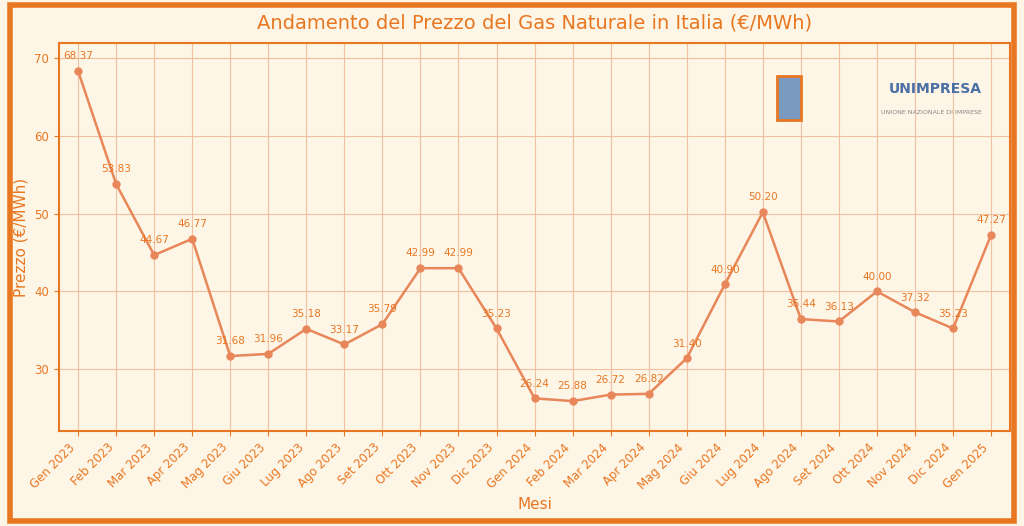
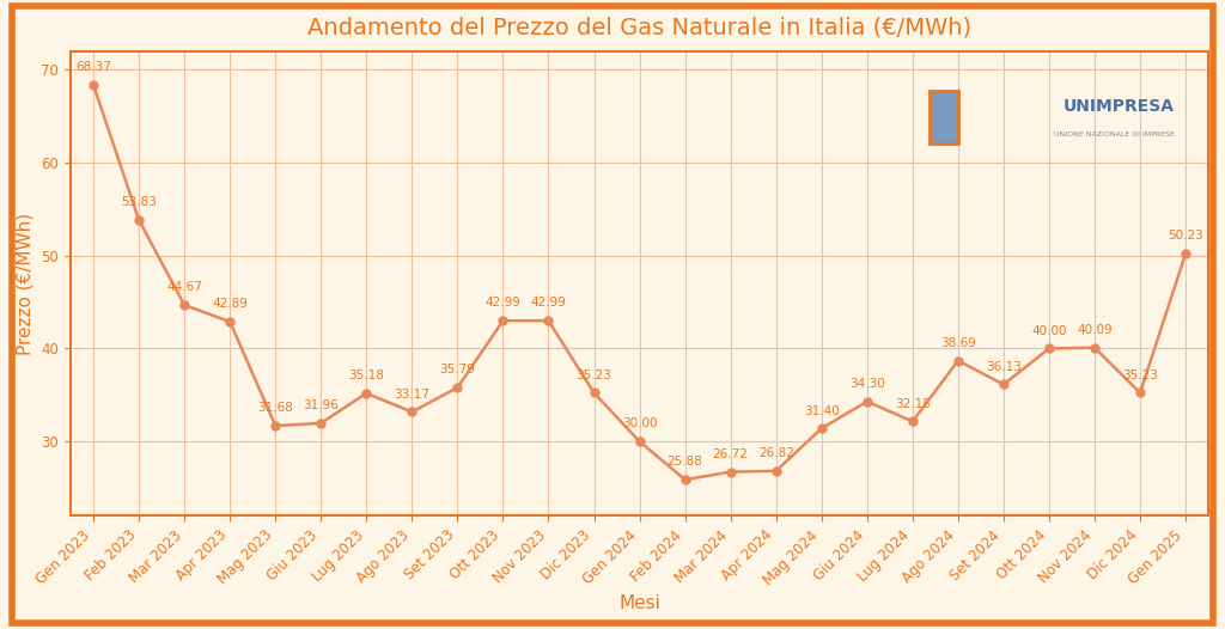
Apr 2023: 46.77 -> 42.89
Gen 2024: 26.24 -> 30.00
Giu 2024: 40.90 -> 34.30
Lug 2024: 50.20 -> 32.15
Ago 2024: 36.44 -> 38.69
Nov 2024: 37.32 -> 40.09
Gen 2025: 47.27 -> 50.23
